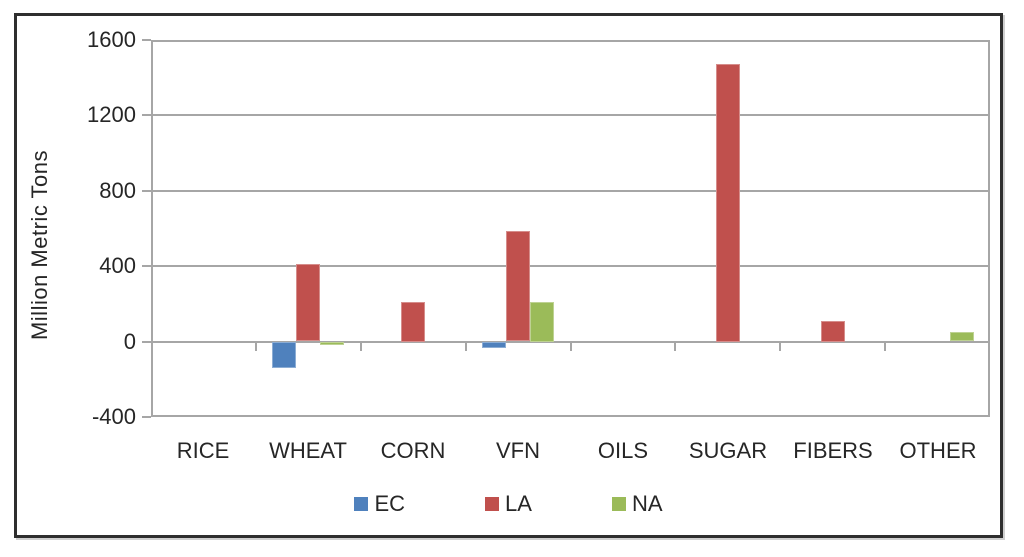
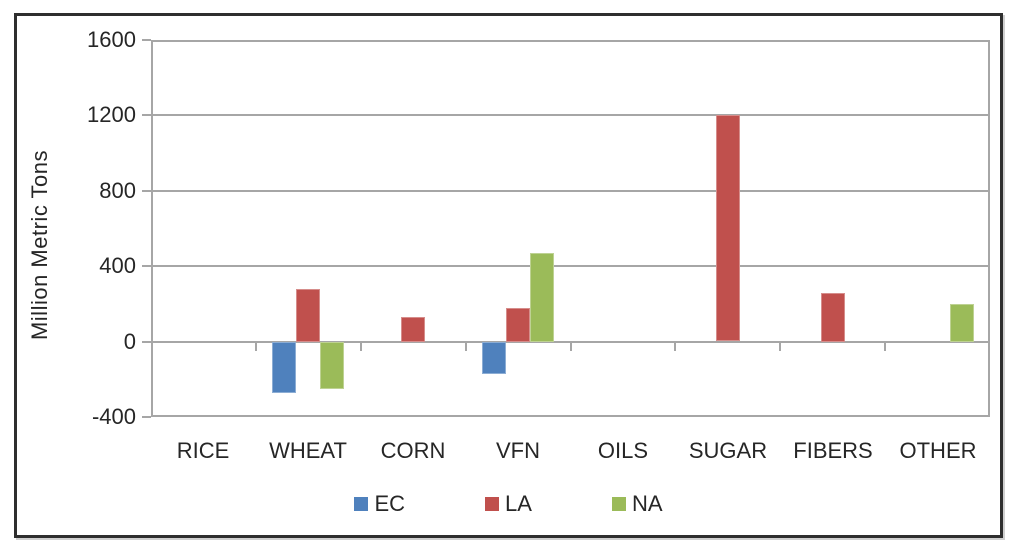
EC/WHEAT: -140 -> -270
LA/WHEAT: 410 -> 280
NA/WHEAT: -20 -> -250
LA/CORN: 210 -> 130
EC/VFN: -30 -> -170
LA/VFN: 580 -> 180
NA/VFN: 210 -> 470
LA/SUGAR: 1480 -> 1200
LA/FIBERS: 110 -> 260
NA/OTHER: 50 -> 200
